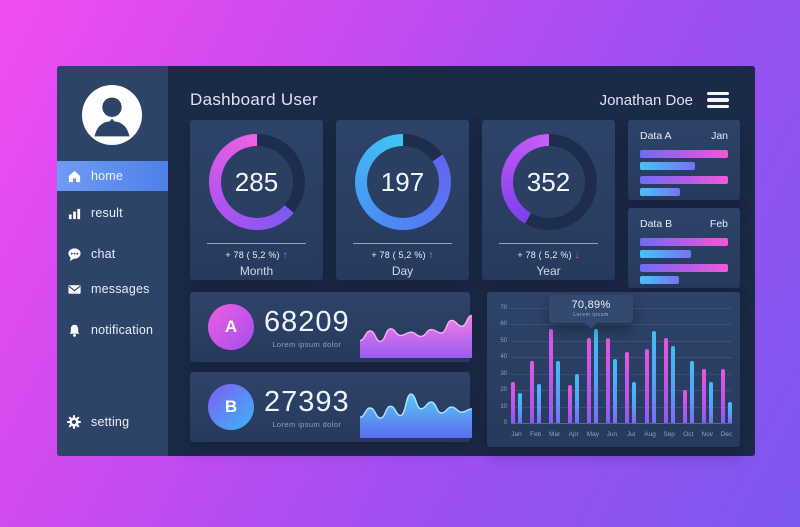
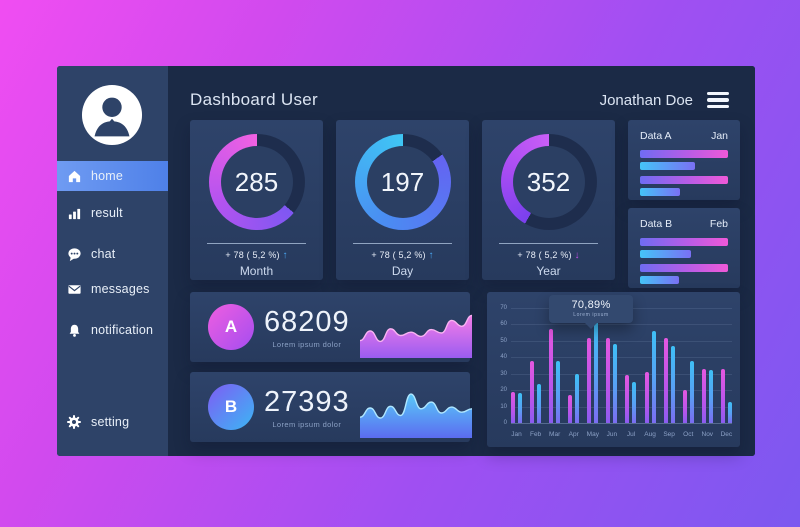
Data A/Jan: 25 -> 19
Data A/Apr: 23 -> 17
Data B/May: 57 -> 62
Data B/Jun: 39 -> 48
Data A/Jul: 43 -> 29
Data A/Aug: 45 -> 31
Data B/Nov: 25 -> 32
